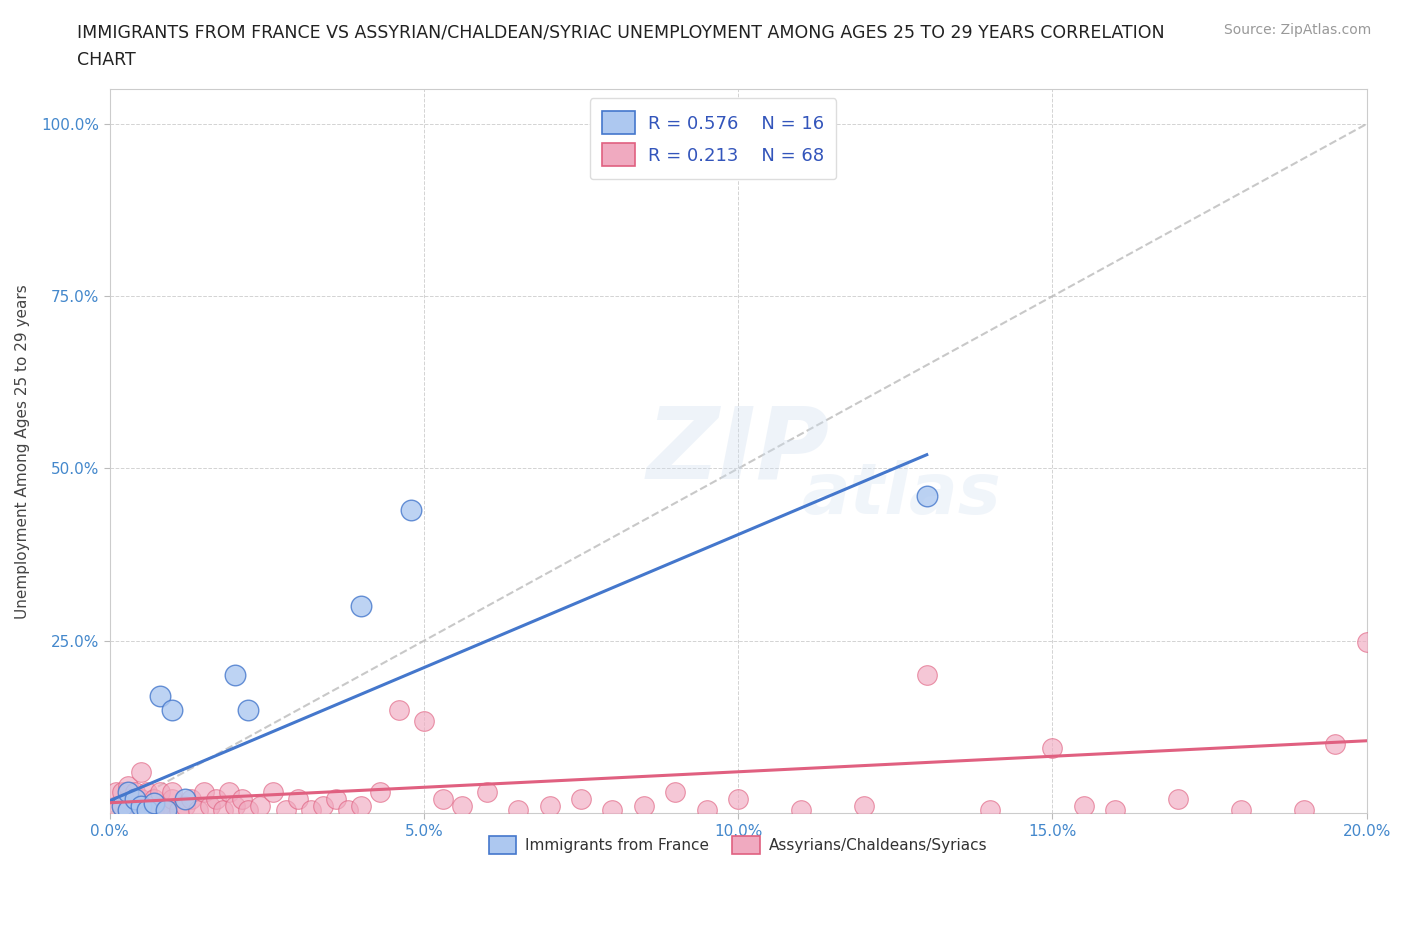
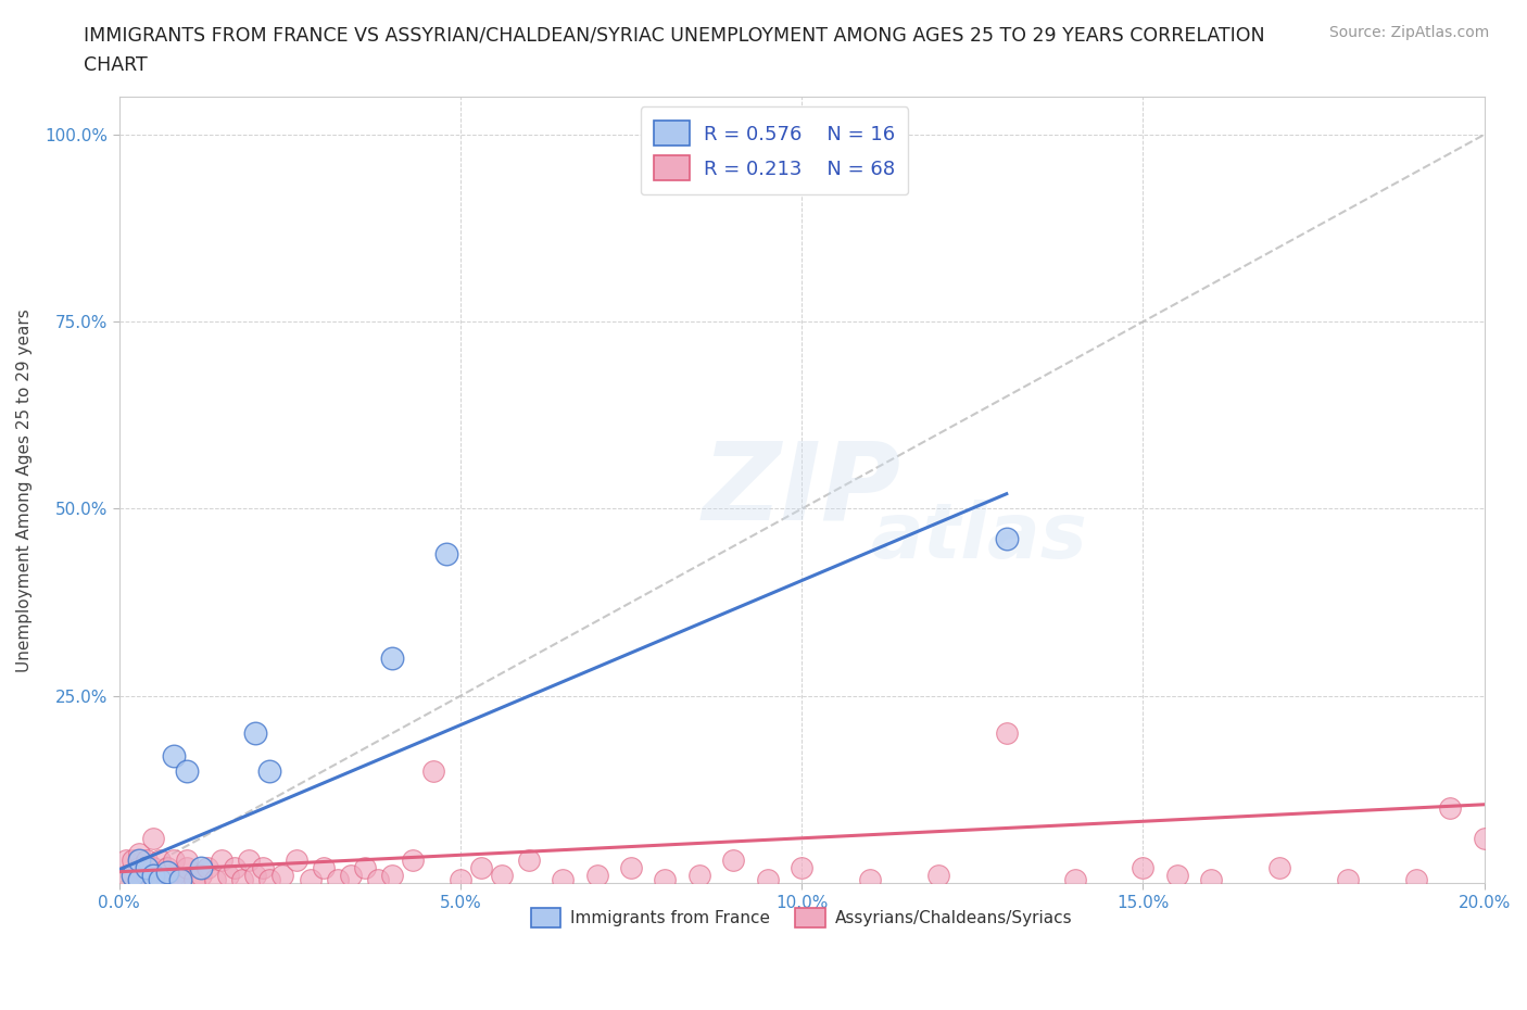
Assyrians/Chaldeans/Syriacs/5.0%: 13.4% -> 0.5%
Assyrians/Chaldeans/Syriacs/15.0%: 9.4% -> 2.0%
Assyrians/Chaldeans/Syriacs/20.0%: 24.8% -> 6.0%
